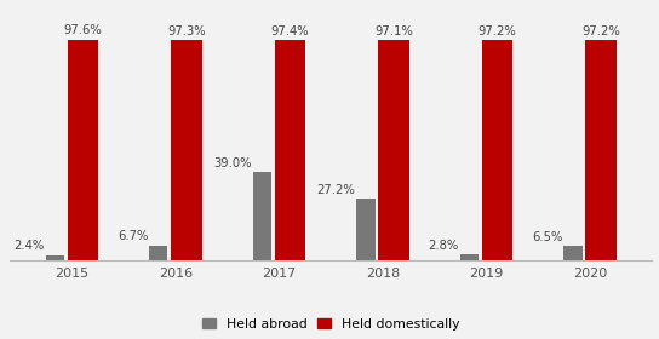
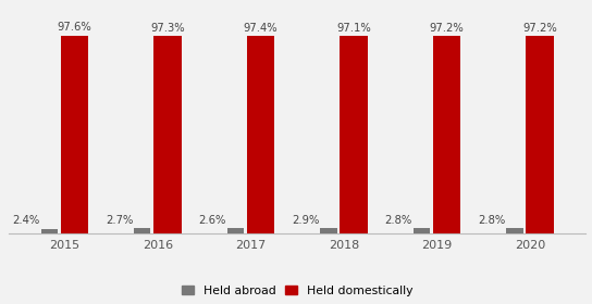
Held abroad/2016: 6.7% -> 2.7%
Held abroad/2017: 39.0% -> 2.6%
Held abroad/2018: 27.2% -> 2.9%
Held abroad/2020: 6.5% -> 2.8%
